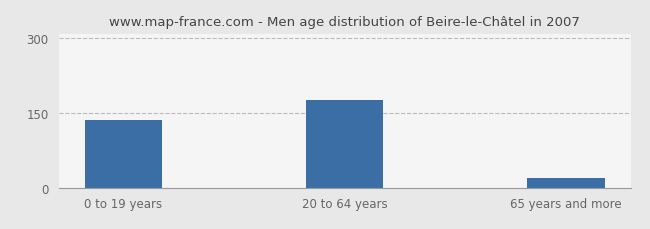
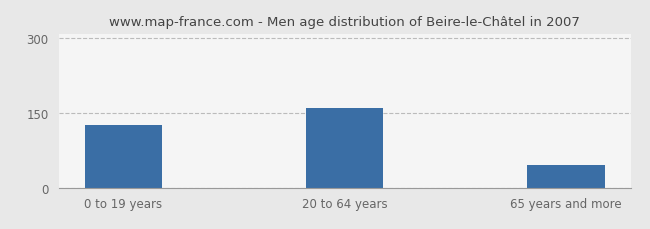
0 to 19 years: 136 -> 125
20 to 64 years: 176 -> 160
65 years and more: 20 -> 45
